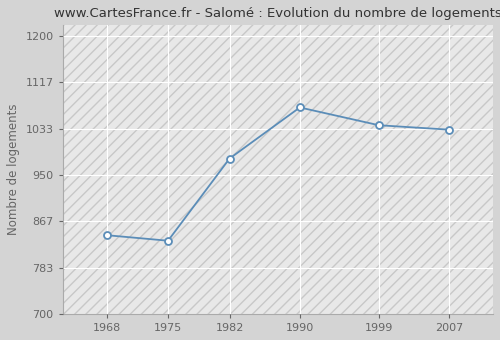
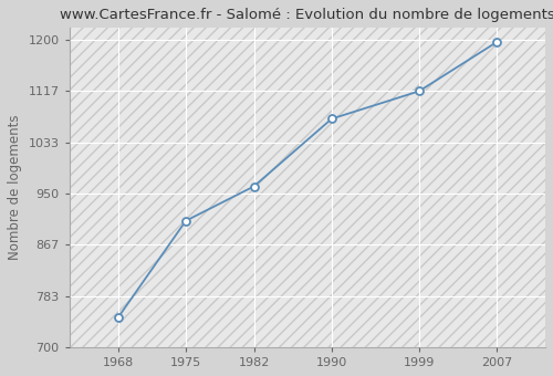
1968: 842 -> 748
1975: 832 -> 906
1982: 980 -> 962
1999: 1040 -> 1117
2007: 1032 -> 1197
